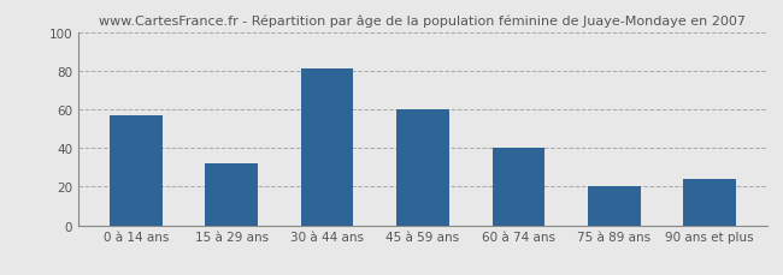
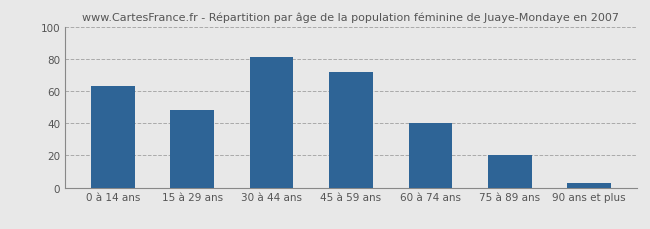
0 à 14 ans: 57 -> 63
15 à 29 ans: 32 -> 48
45 à 59 ans: 60 -> 72
90 ans et plus: 24 -> 3
